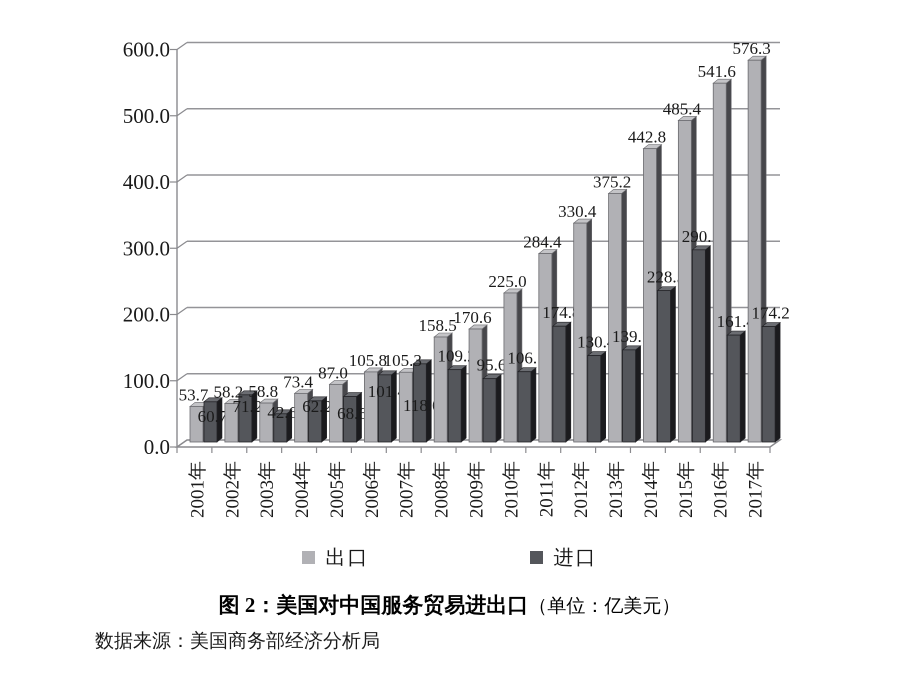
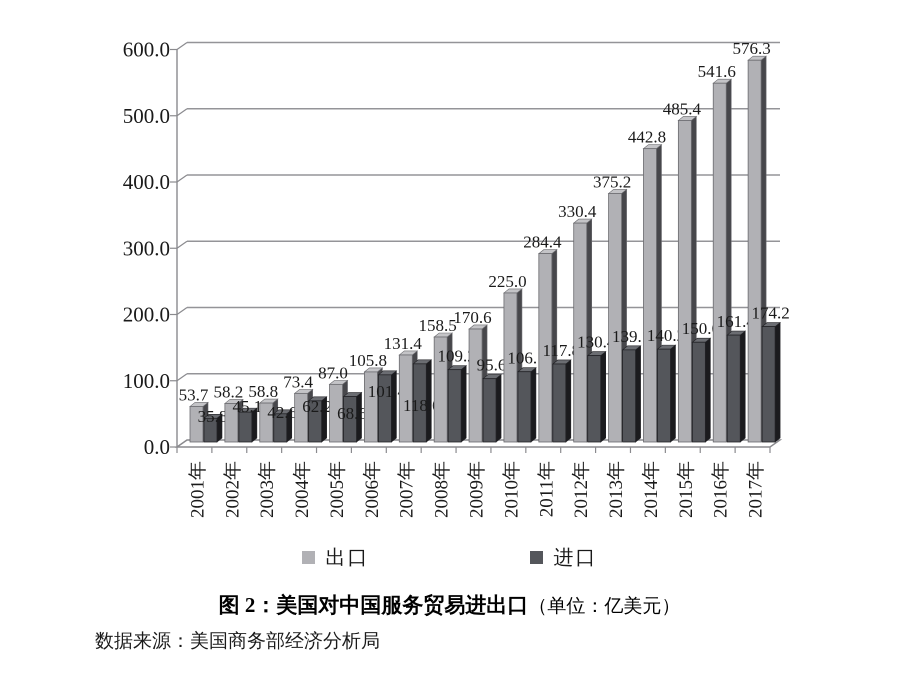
进口/2001年: 60.7 -> 35.8
进口/2002年: 71.2 -> 45.1
出口/2007年: 105.3 -> 131.4
进口/2011年: 174.8 -> 117.8
进口/2014年: 228.5 -> 140.2
进口/2015年: 290.1 -> 150.6
